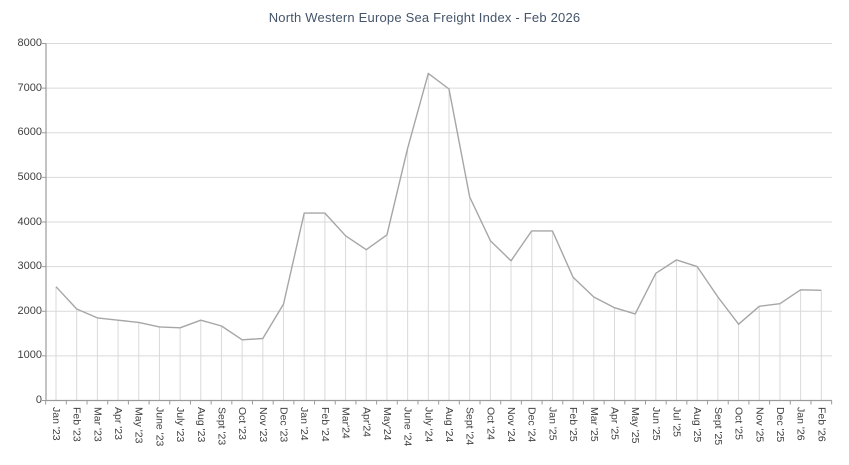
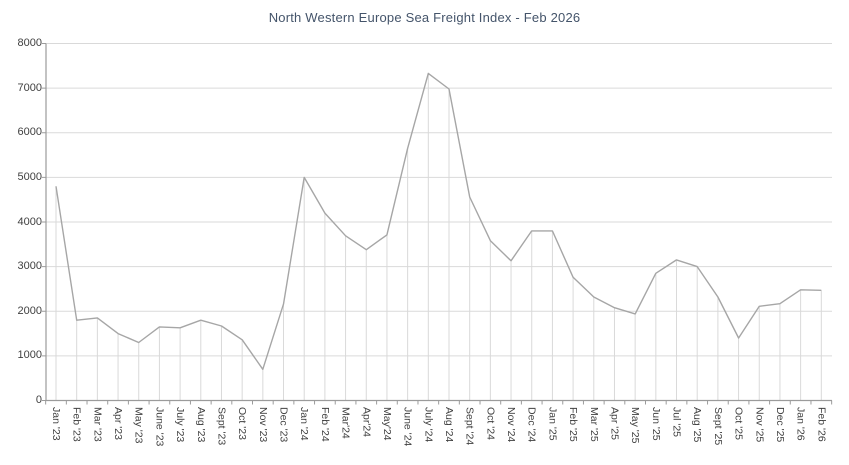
Jan '23: 2600 -> 4800
Feb '23: 2000 -> 1800
Apr '23: 1800 -> 1500
May '23: 1800 -> 1300
Nov '23: 1400 -> 700
Jan '24: 4200 -> 5000
Oct '25: 1700 -> 1400
